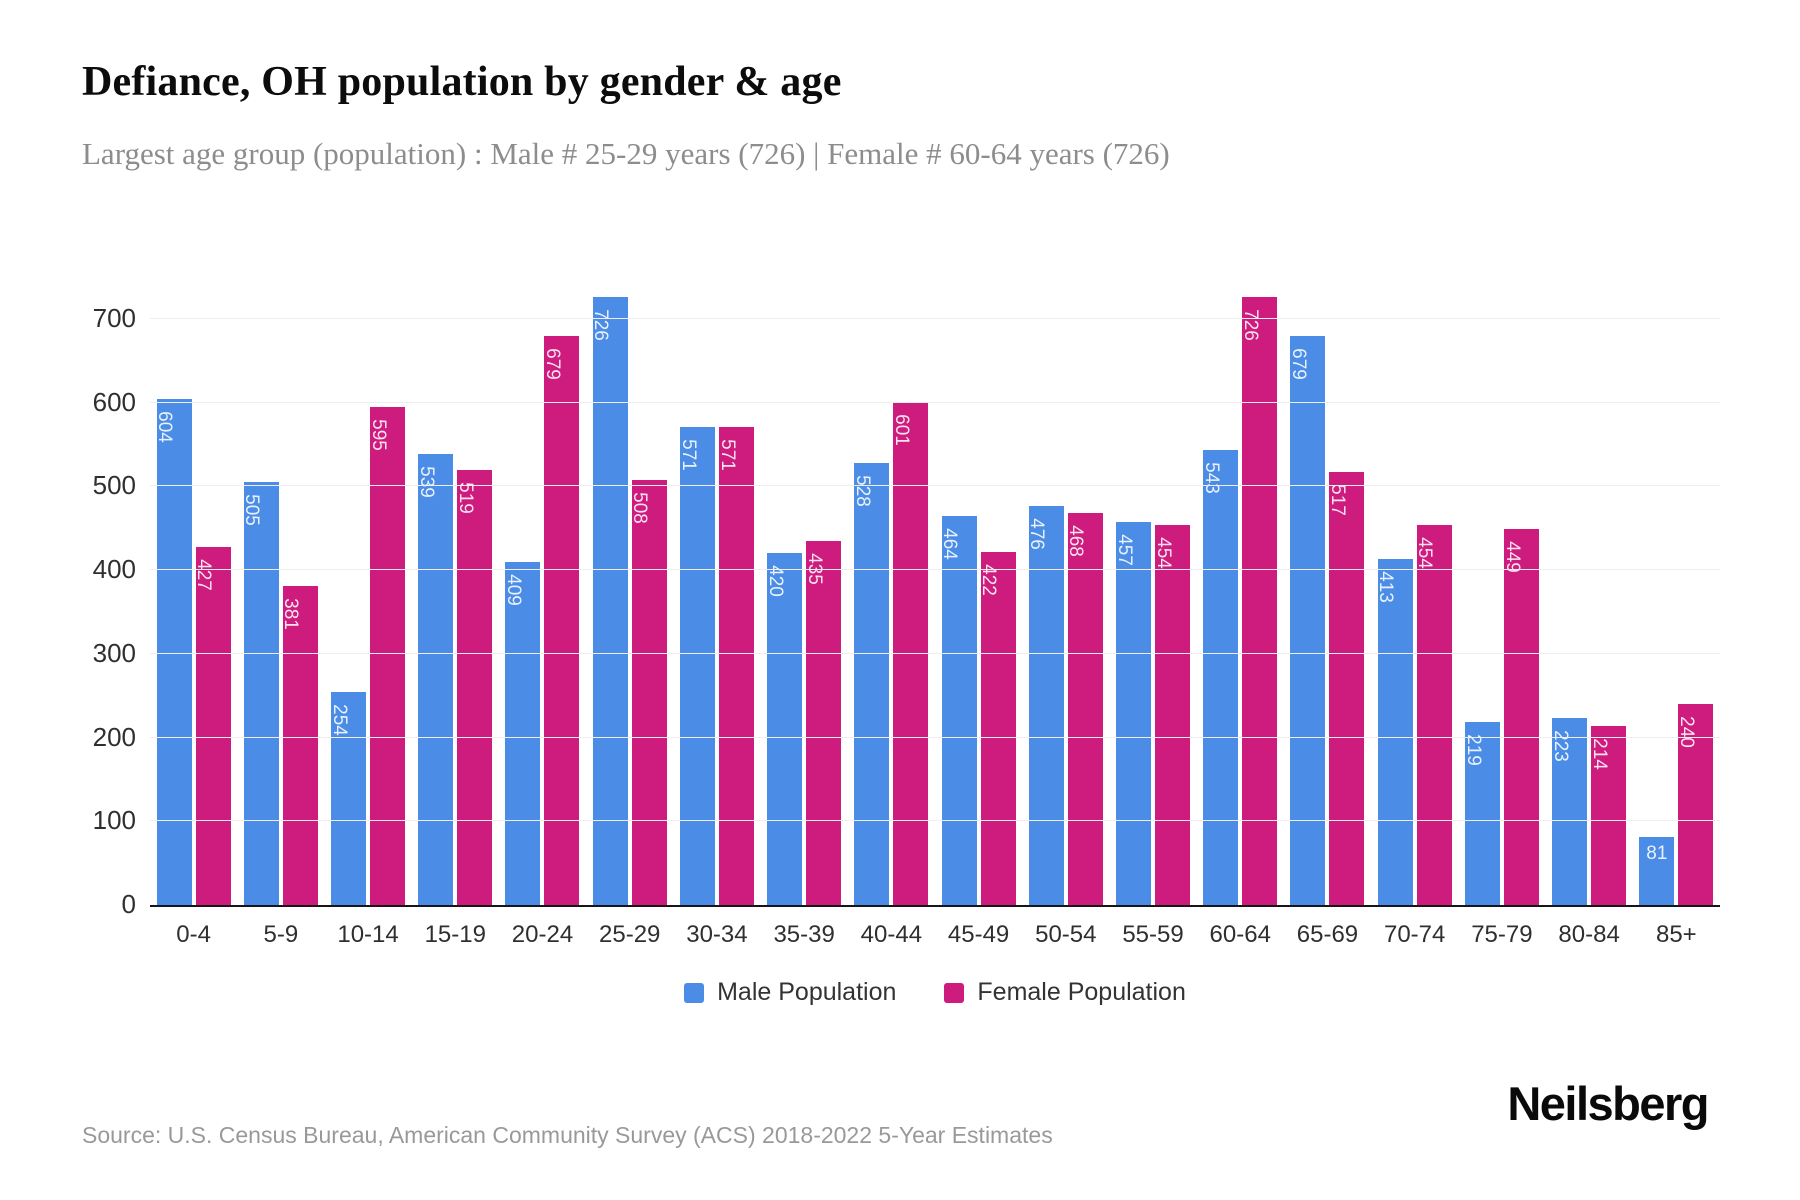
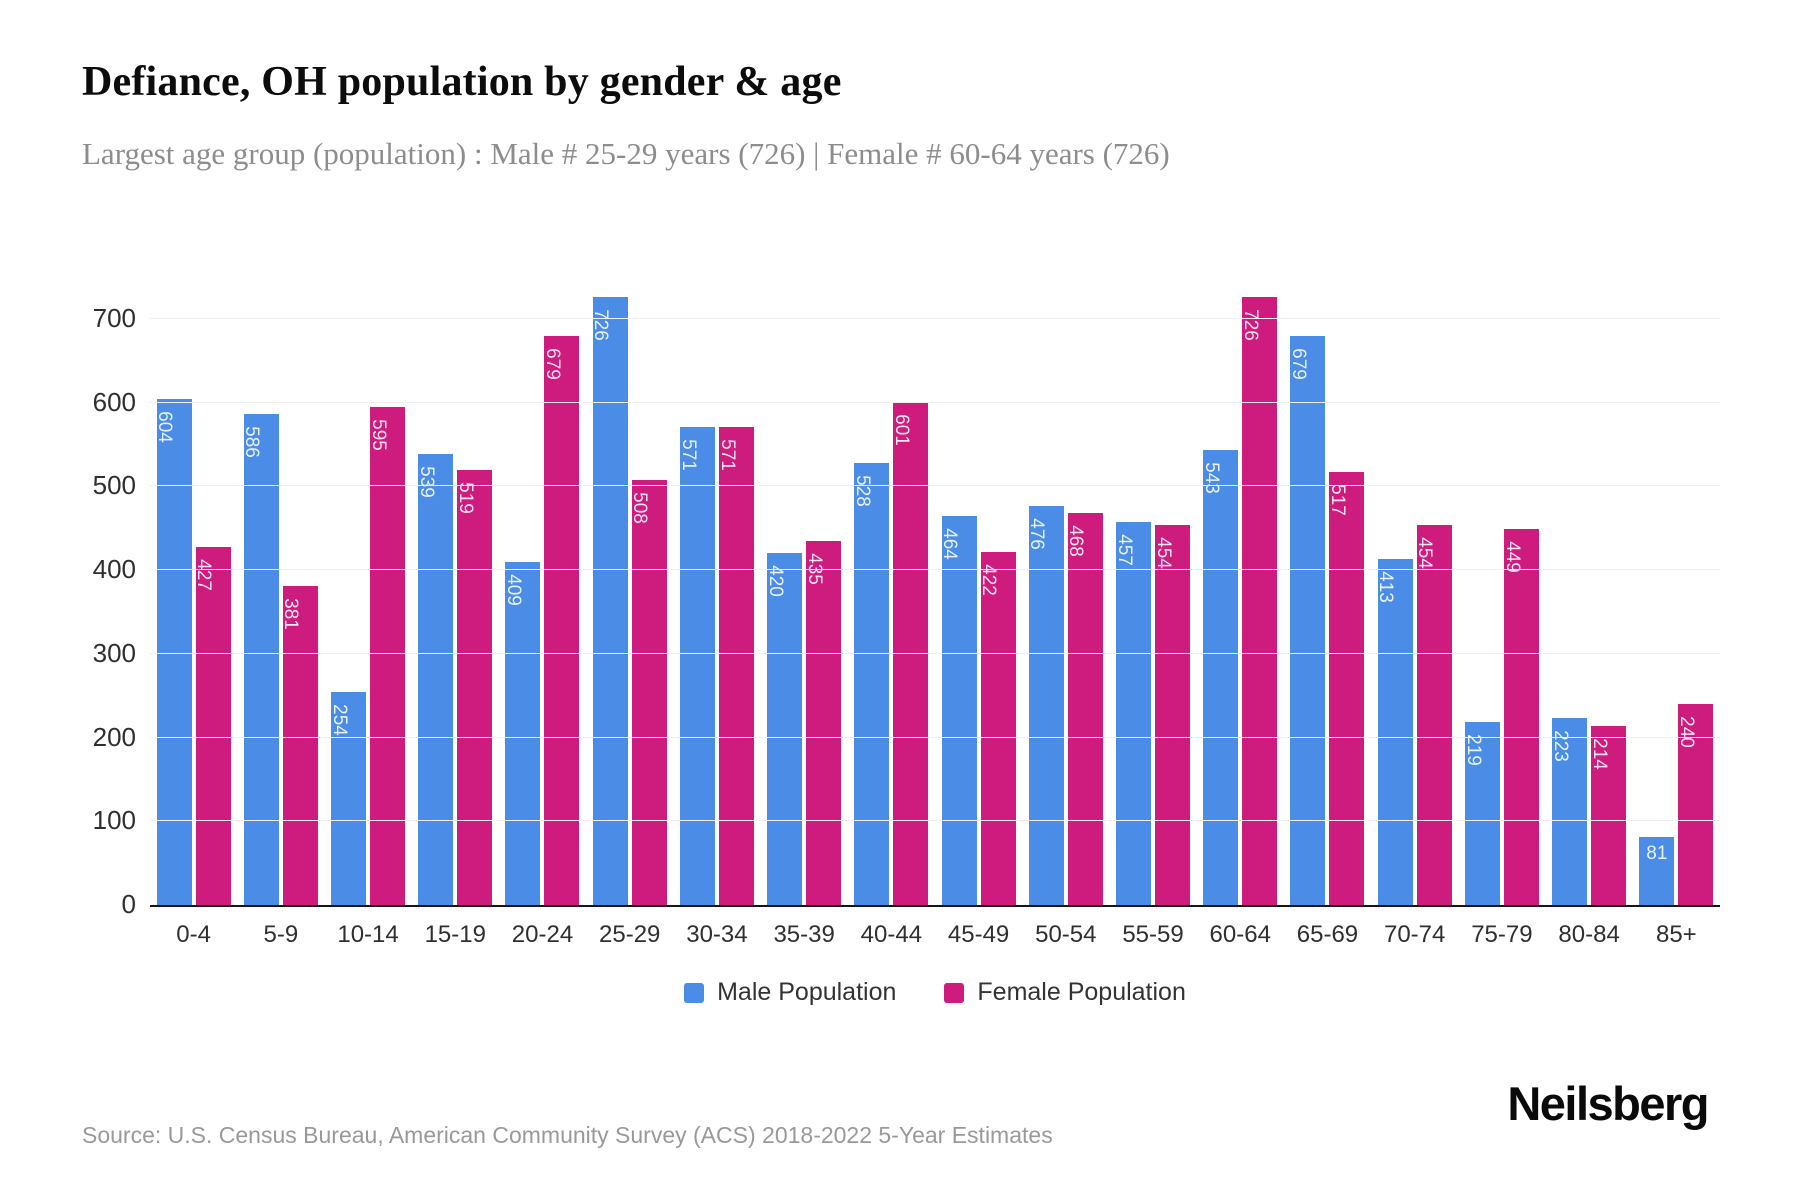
Male Population/5-9: 505 -> 586
